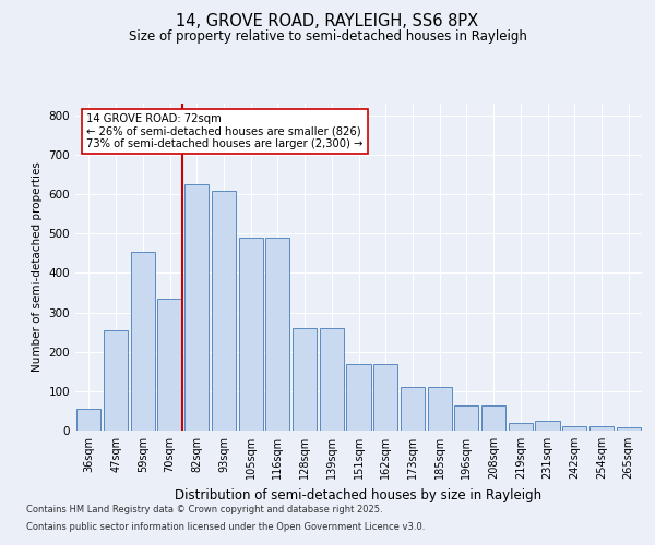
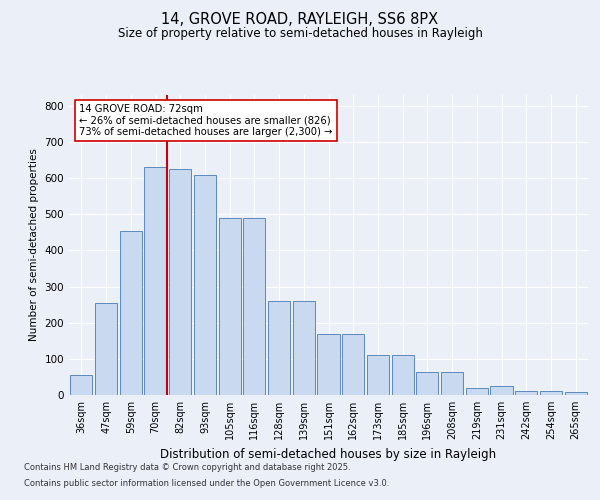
70sqm: 335 -> 630
